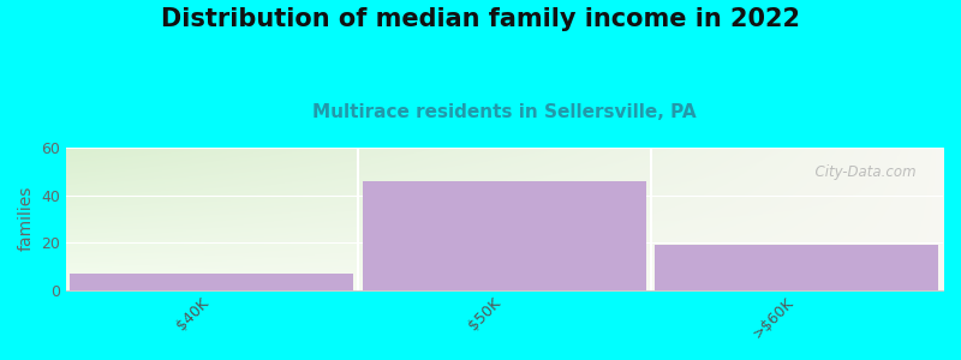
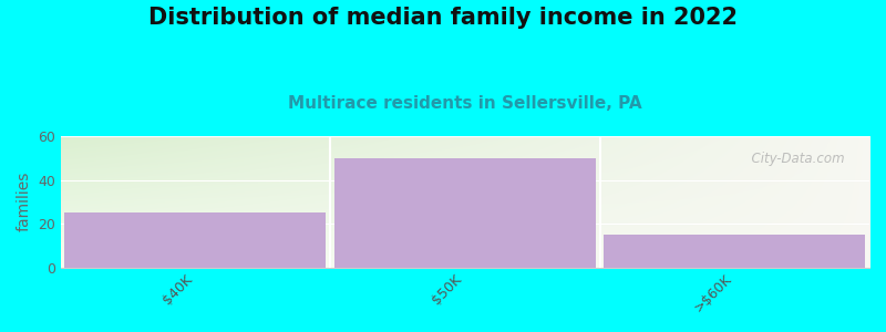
$40K: 7 -> 25
$50K: 46 -> 50
>$60K: 19 -> 15
